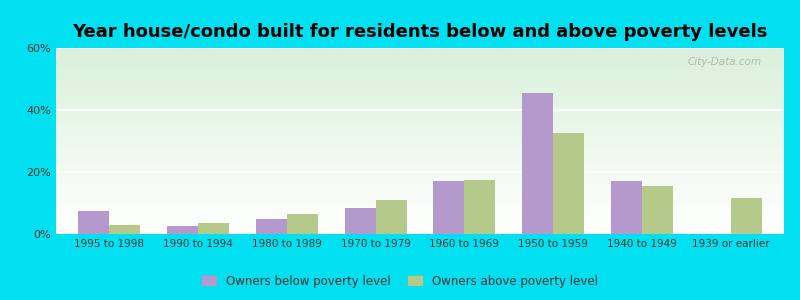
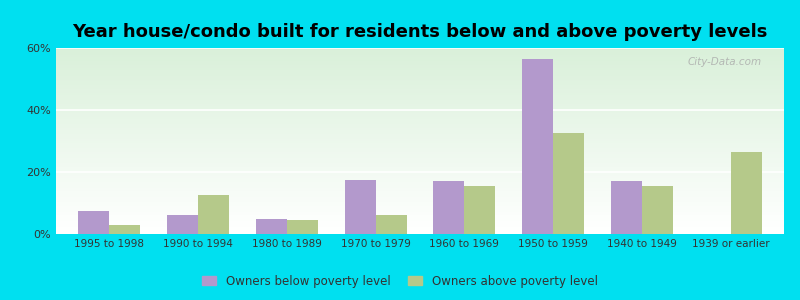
Owners below poverty level/1990 to 1994: 2.5% -> 6.0%
Owners above poverty level/1990 to 1994: 3.5% -> 12.5%
Owners above poverty level/1980 to 1989: 6.5% -> 4.5%
Owners below poverty level/1970 to 1979: 8.5% -> 17.5%
Owners above poverty level/1970 to 1979: 11.0% -> 6.0%
Owners above poverty level/1960 to 1969: 17.5% -> 15.5%
Owners below poverty level/1950 to 1959: 45.5% -> 56.5%
Owners above poverty level/1939 or earlier: 11.5% -> 26.5%
